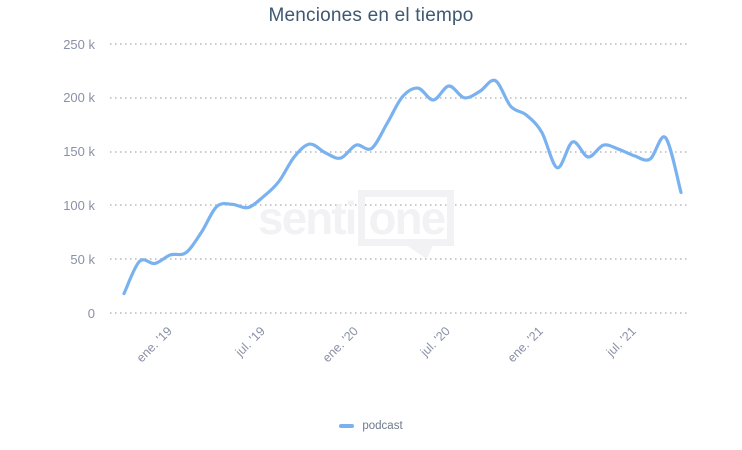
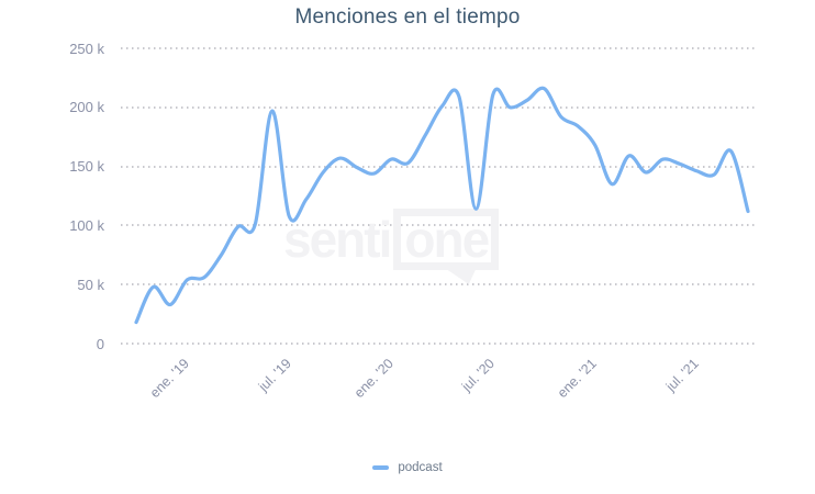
ene. '19: 46k -> 33k
jul. '19: 98k -> 197k
jul. '20: 198k -> 114k
